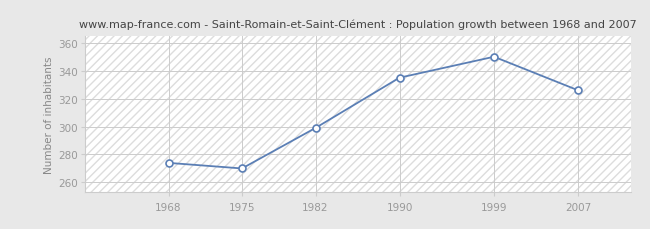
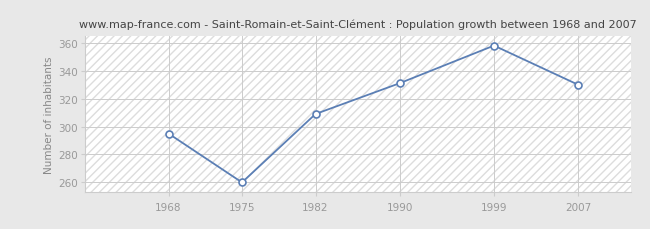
1968: 274 -> 295
1975: 270 -> 260
1982: 299 -> 309
1990: 335 -> 331
1999: 350 -> 358
2007: 326 -> 330
